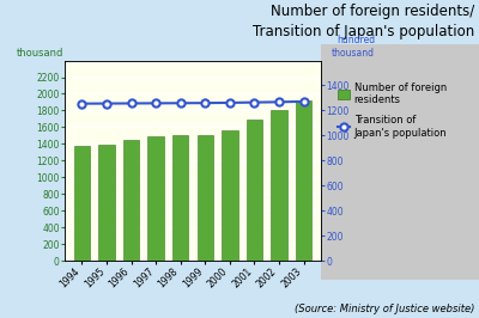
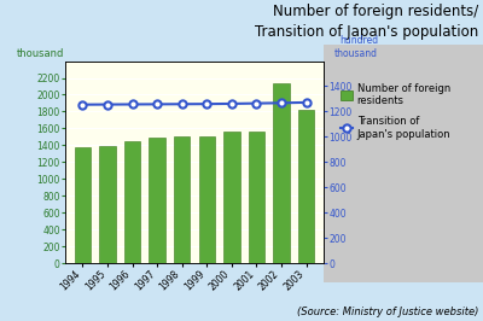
Number of foreign residents/2001: 1690 -> 1560
Number of foreign residents/2002: 1810 -> 2140
Number of foreign residents/2003: 1920 -> 1820
